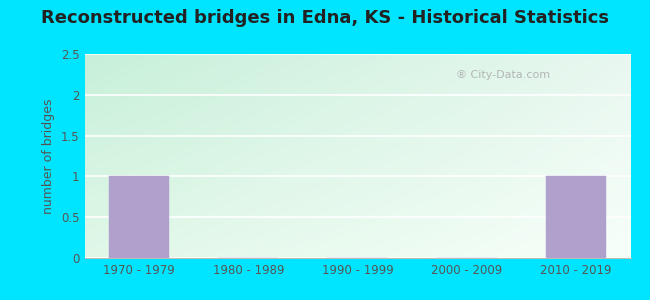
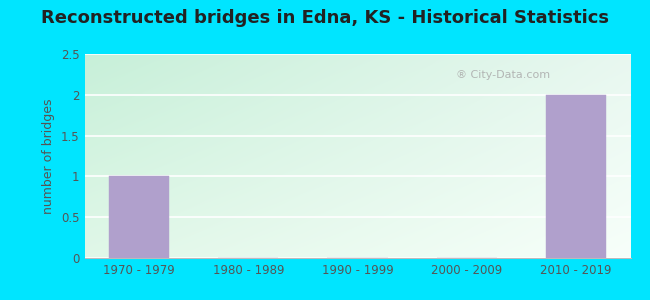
2010 - 2019: 1 -> 2
